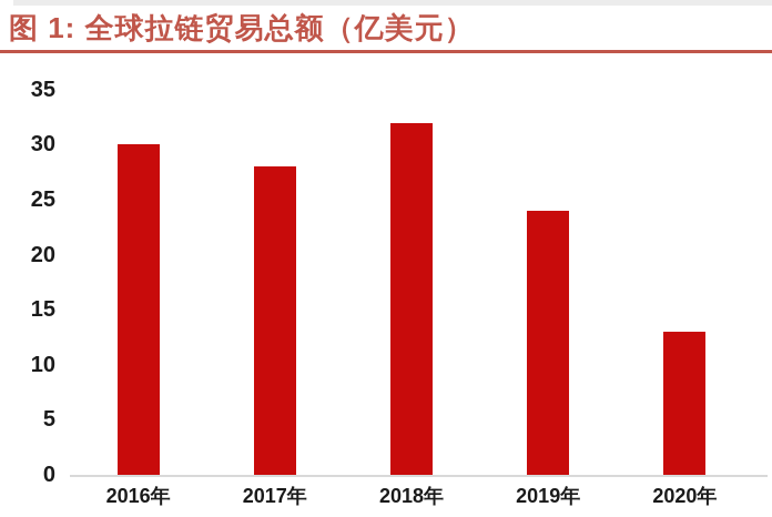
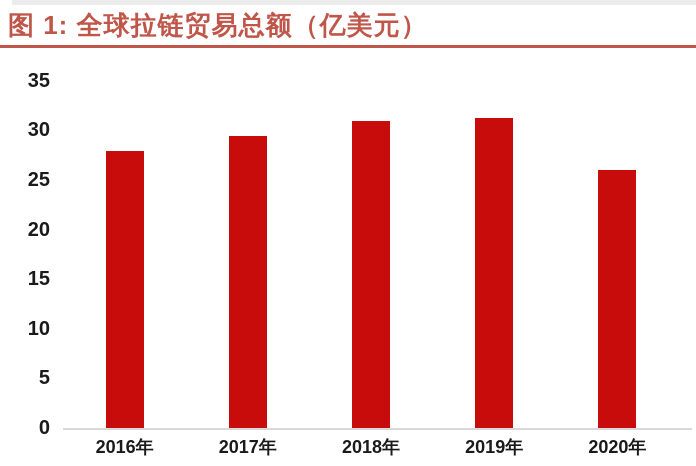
2016年: 30 -> 28
2017年: 28 -> 29
2018年: 32 -> 31
2019年: 24 -> 31
2020年: 13 -> 26
